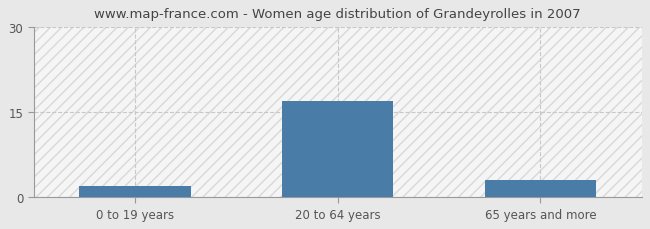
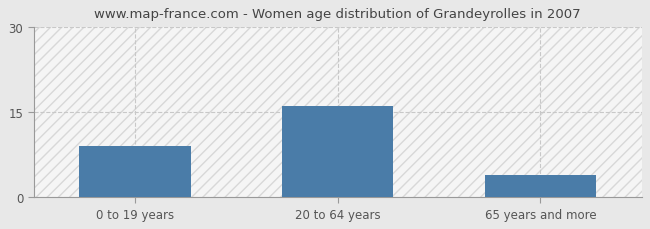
0 to 19 years: 2 -> 9
20 to 64 years: 17 -> 16
65 years and more: 3 -> 4
